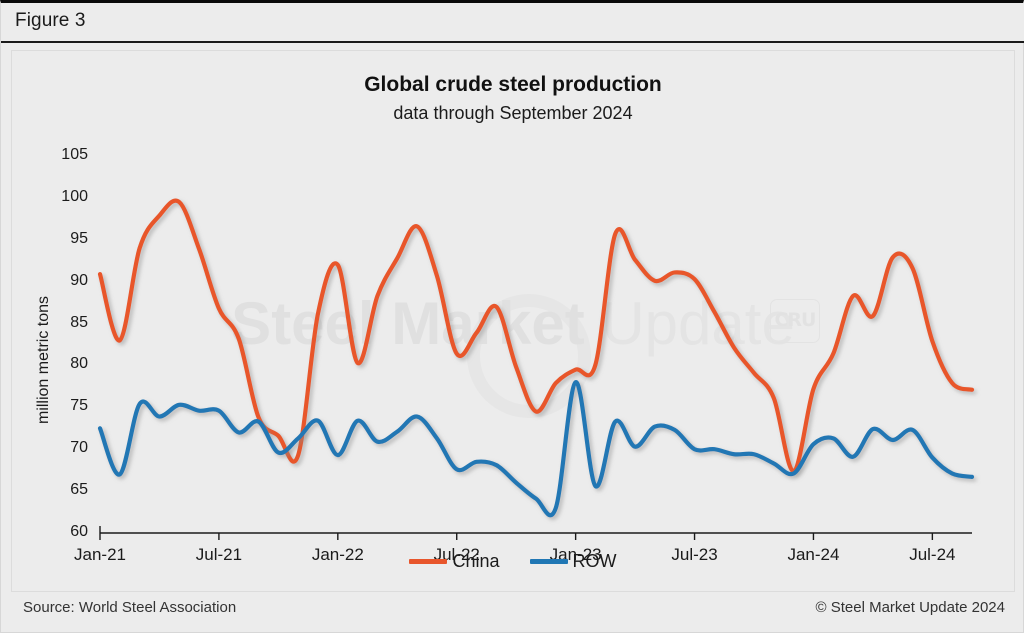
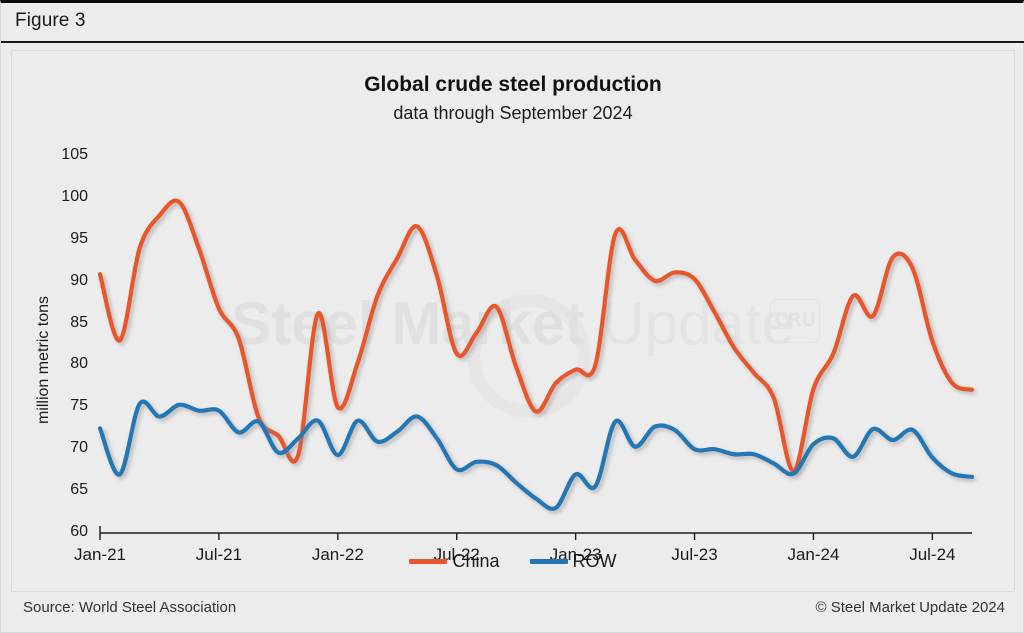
China/Jan-22: 92 -> 75
ROW/Jan-23: 78 -> 67
